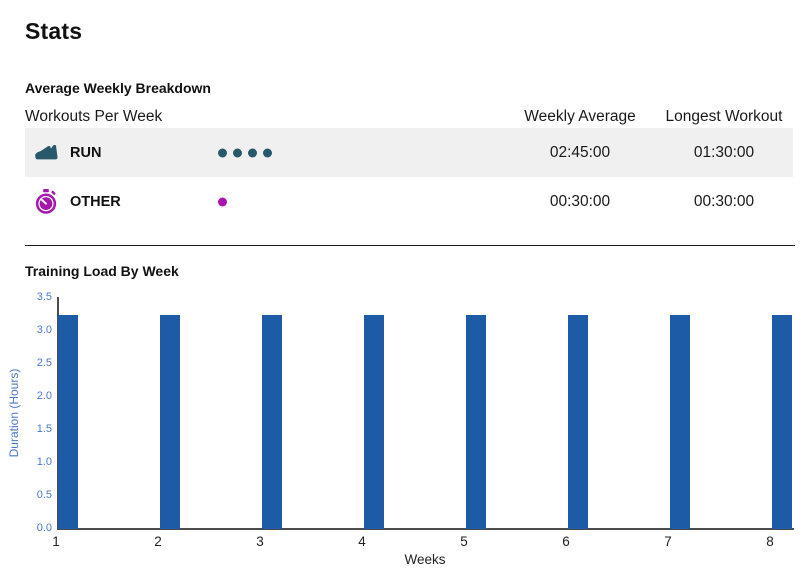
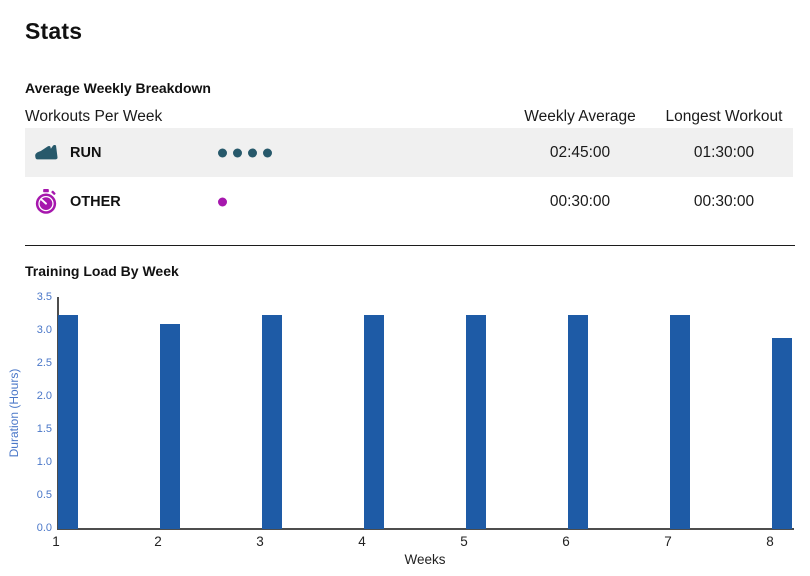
2: 3.2 -> 3.1
8: 3.2 -> 2.9
